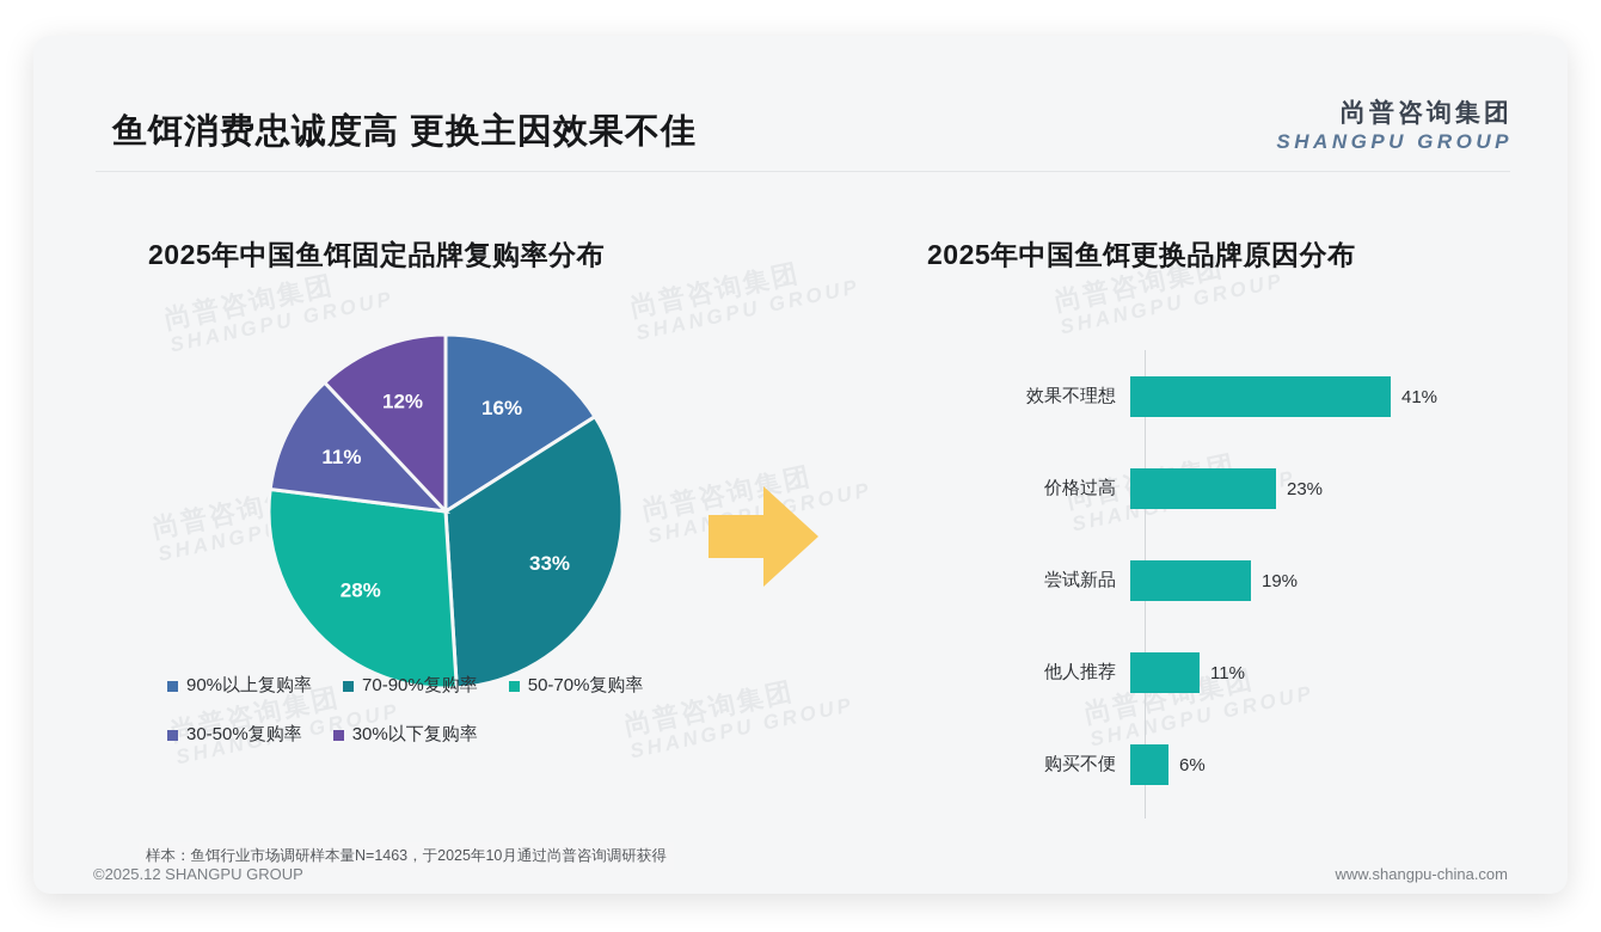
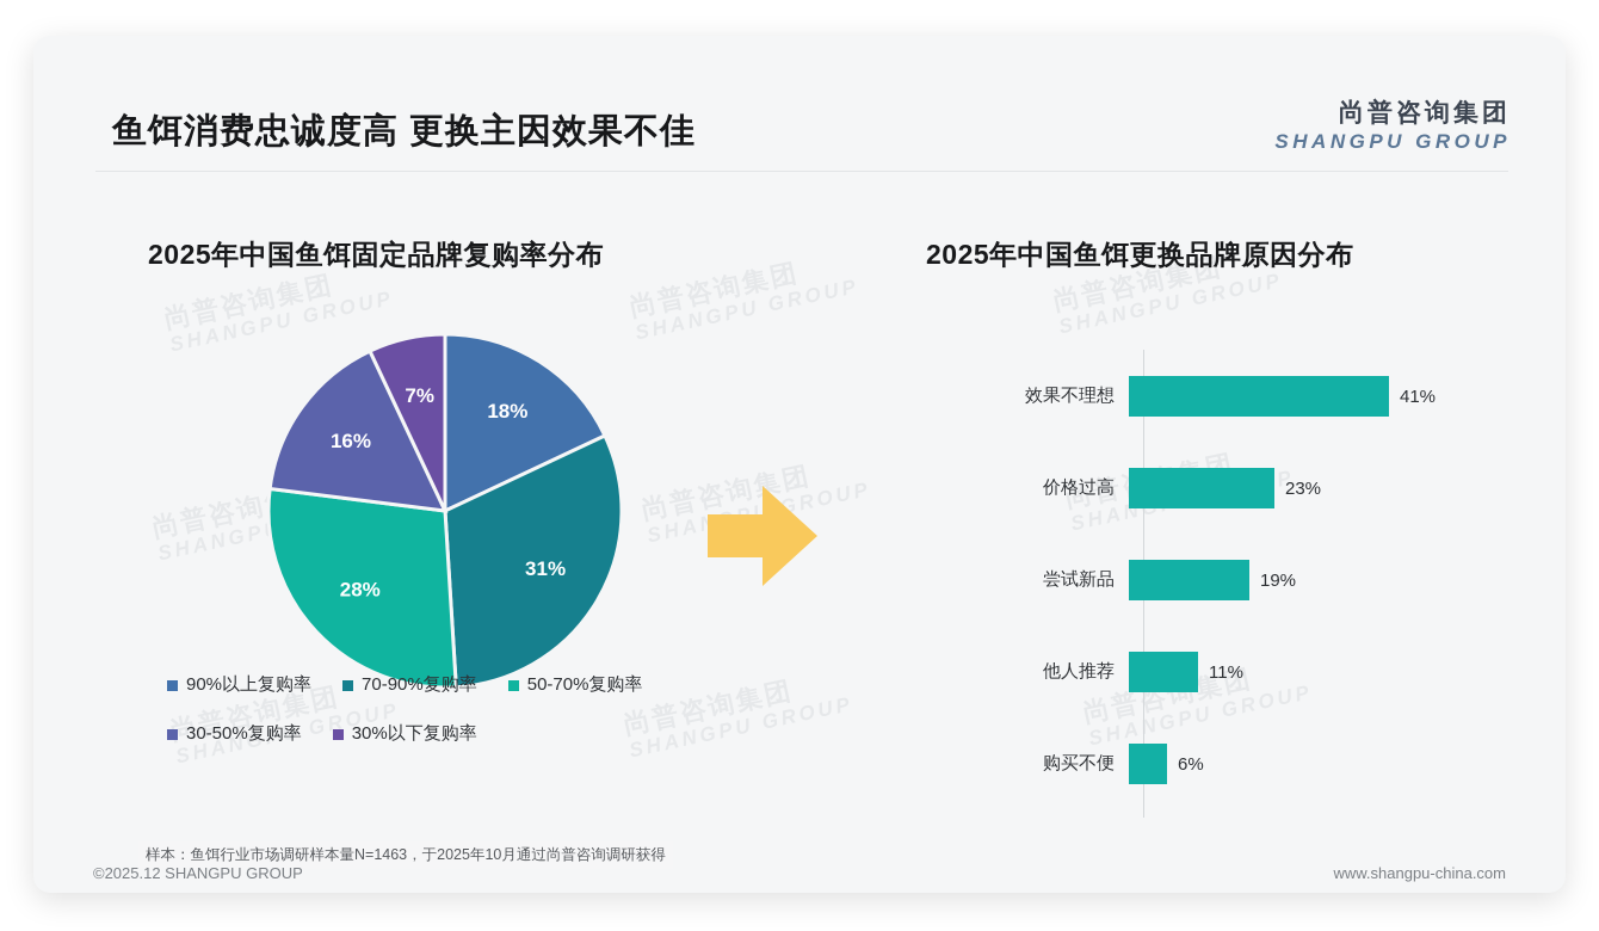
2025年中国鱼饵固定品牌复购率分布/90%以上复购率: 16% -> 18%
2025年中国鱼饵固定品牌复购率分布/70-90%复购率: 33% -> 31%
2025年中国鱼饵固定品牌复购率分布/30-50%复购率: 11% -> 16%
2025年中国鱼饵固定品牌复购率分布/30%以下复购率: 12% -> 7%
